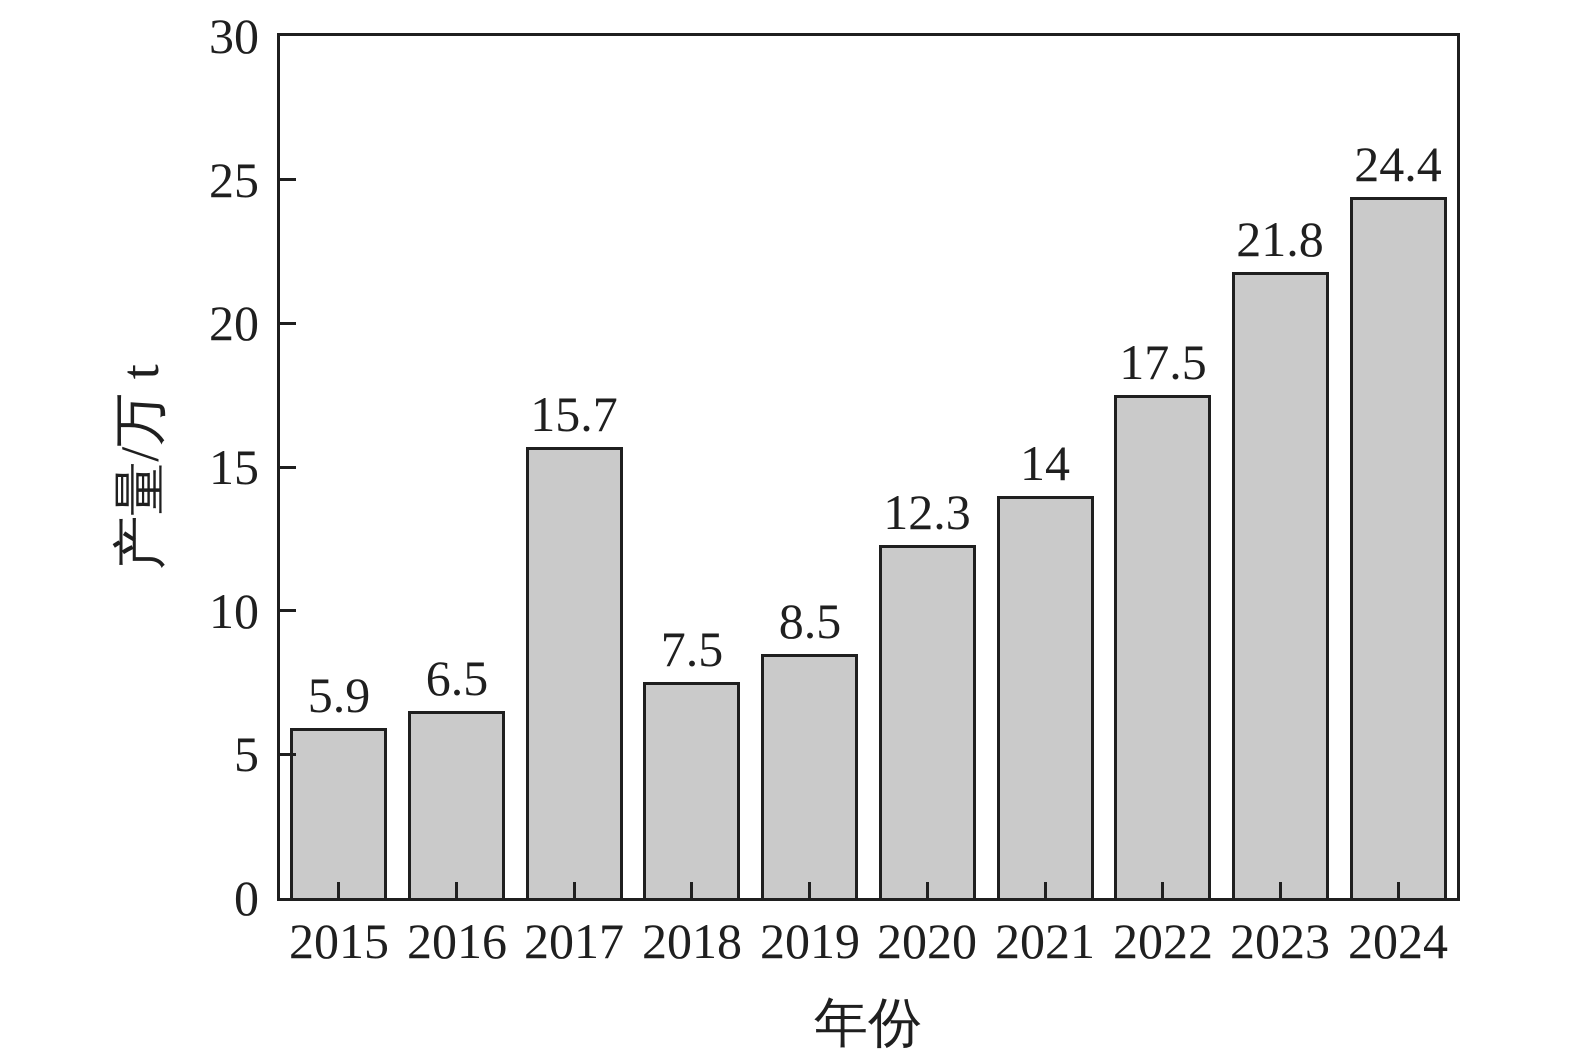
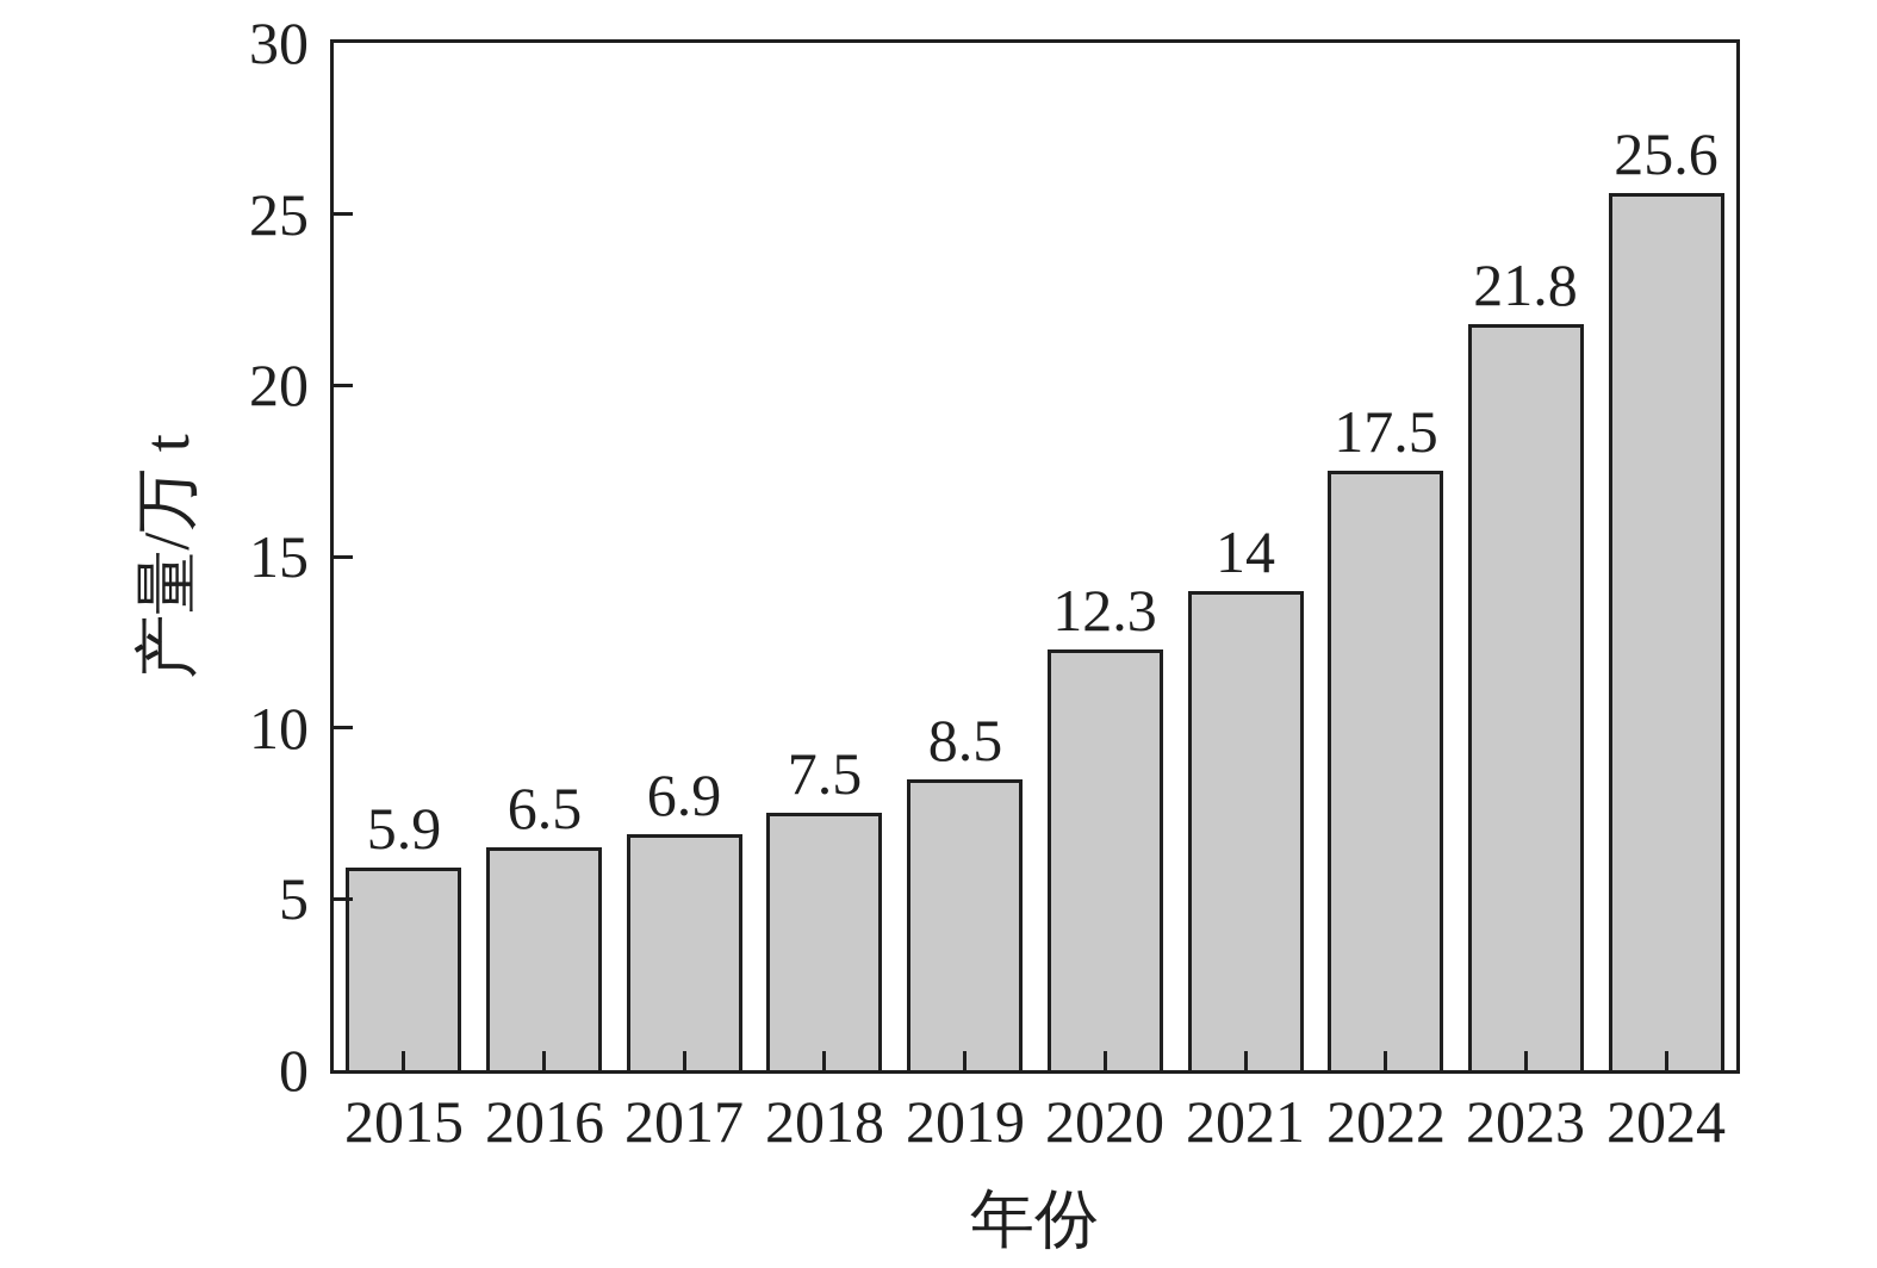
2017: 15.7 -> 6.9
2024: 24.4 -> 25.6
